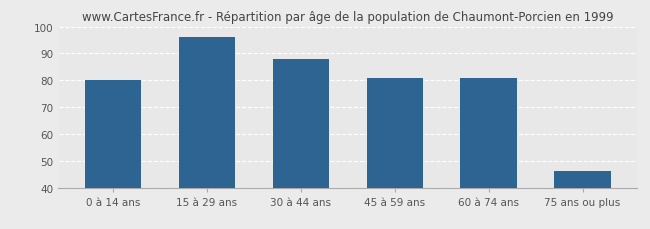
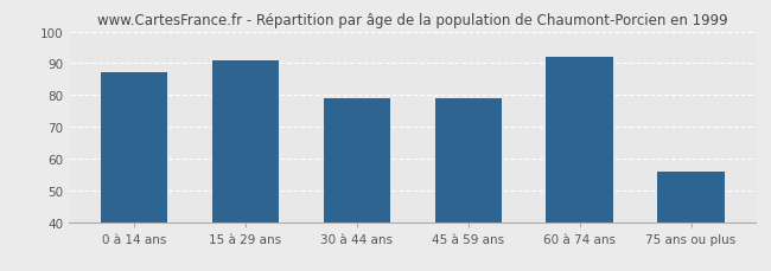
0 à 14 ans: 80 -> 87
15 à 29 ans: 96 -> 91
30 à 44 ans: 88 -> 79
45 à 59 ans: 81 -> 79
60 à 74 ans: 81 -> 92
75 ans ou plus: 46 -> 56
